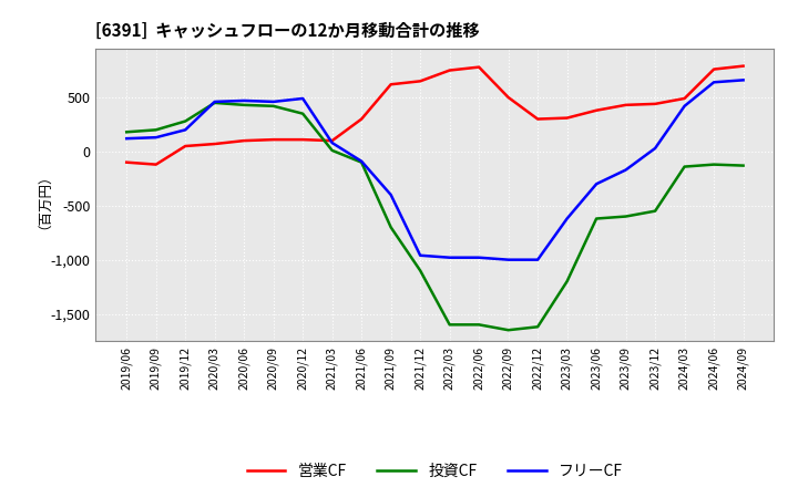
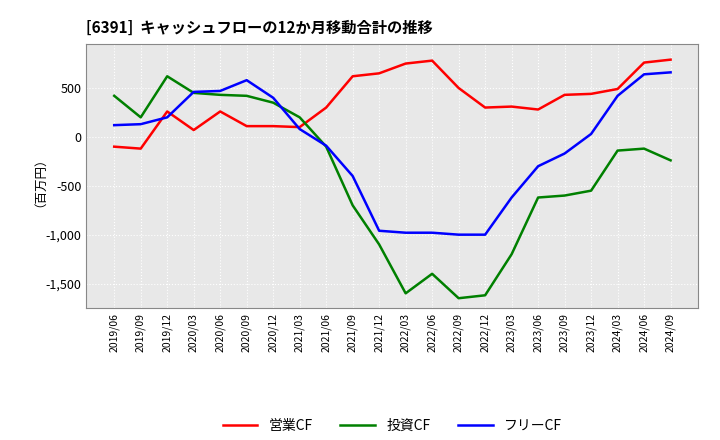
投資CF/2019/06: 180 -> 420
営業CF/2019/12: 50 -> 260
投資CF/2019/12: 280 -> 620
営業CF/2020/06: 100 -> 260
フリーCF/2020/09: 460 -> 580
フリーCF/2020/12: 490 -> 400
投資CF/2021/03: 10 -> 200
投資CF/2022/06: -1,600 -> -1,400
営業CF/2023/06: 380 -> 280
投資CF/2024/09: -130 -> -240
